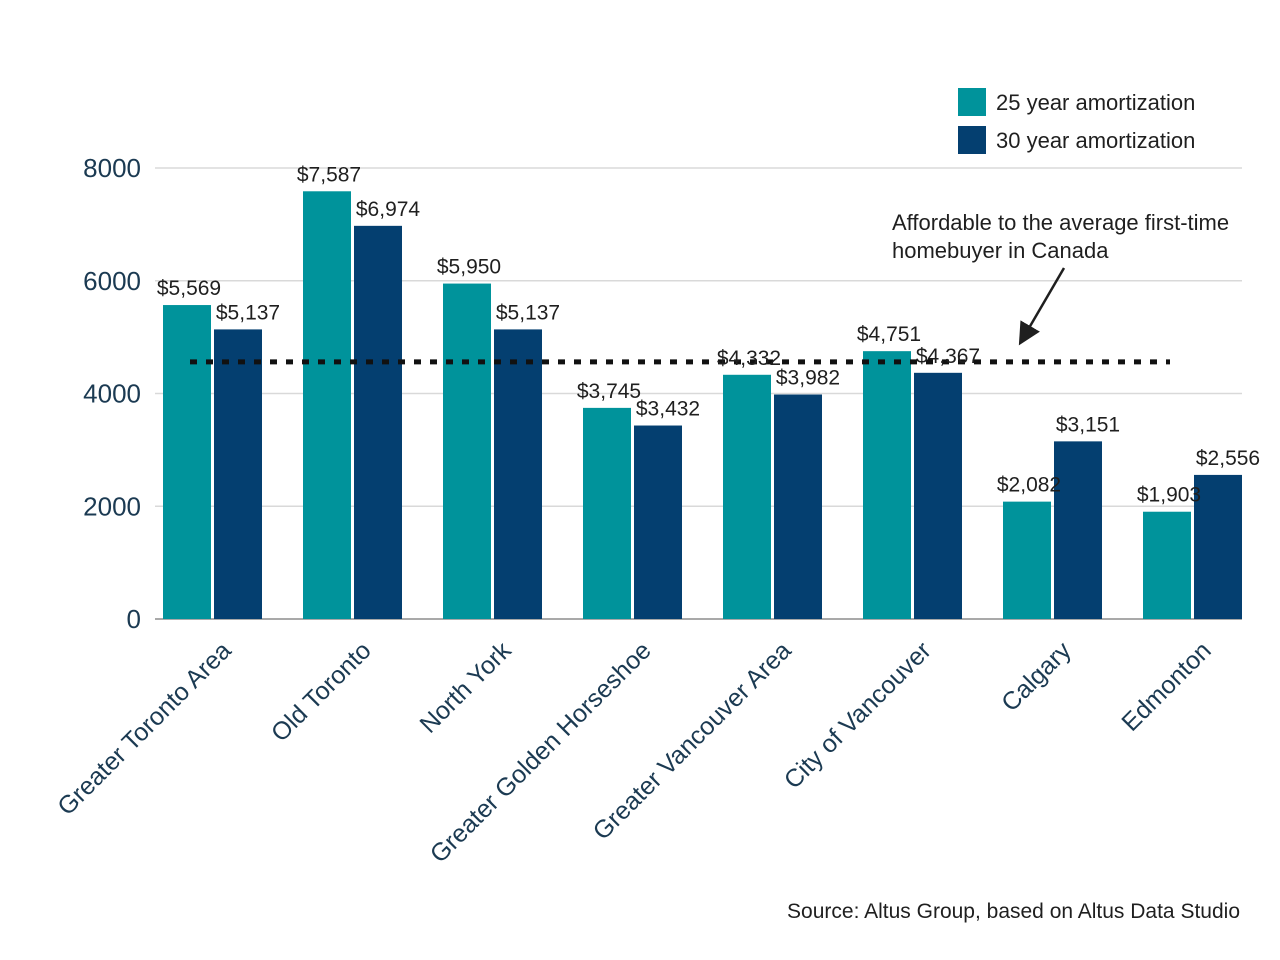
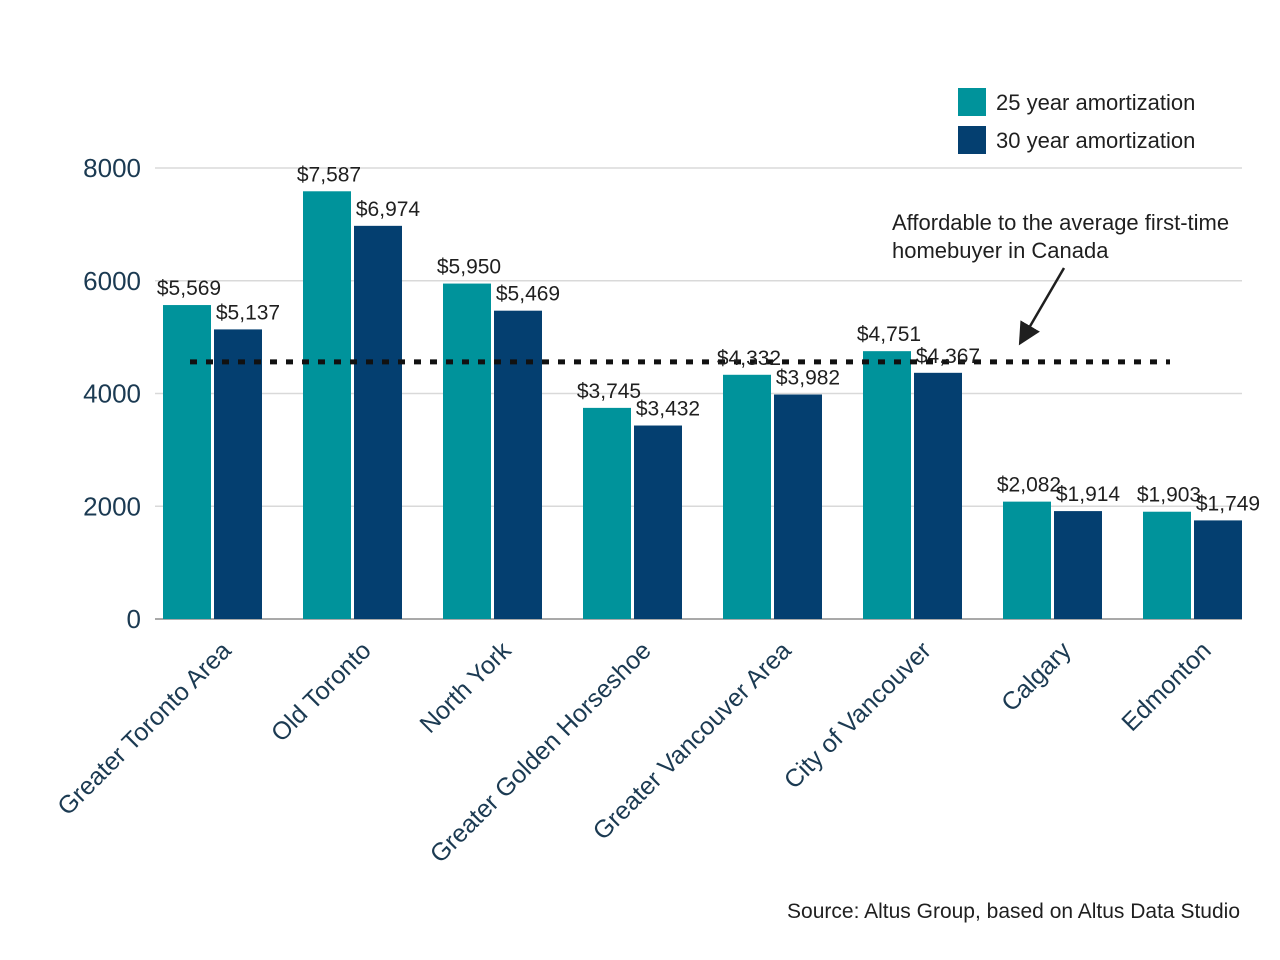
30 year amortization/North York: $5,137 -> $5,469
30 year amortization/Calgary: $3,151 -> $1,914
30 year amortization/Edmonton: $2,556 -> $1,749
